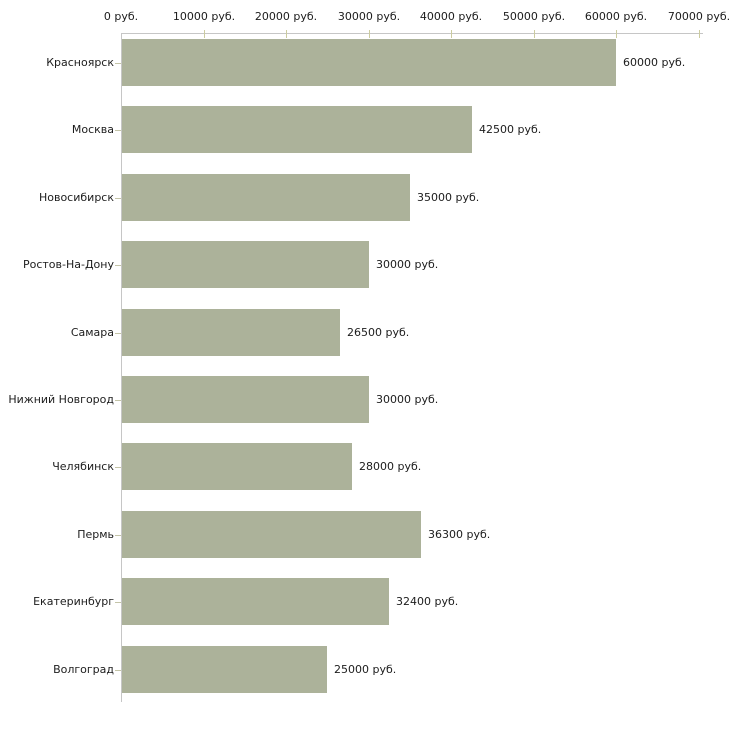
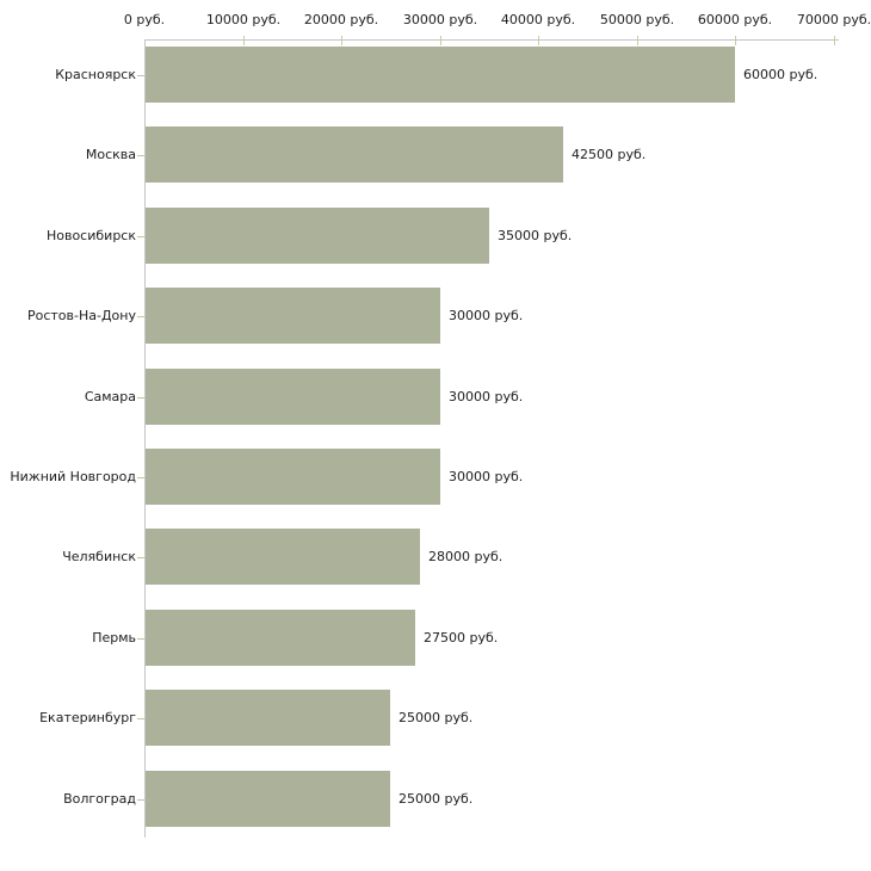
Самара: 26500 -> 30000
Пермь: 36300 -> 27500
Екатеринбург: 32400 -> 25000
